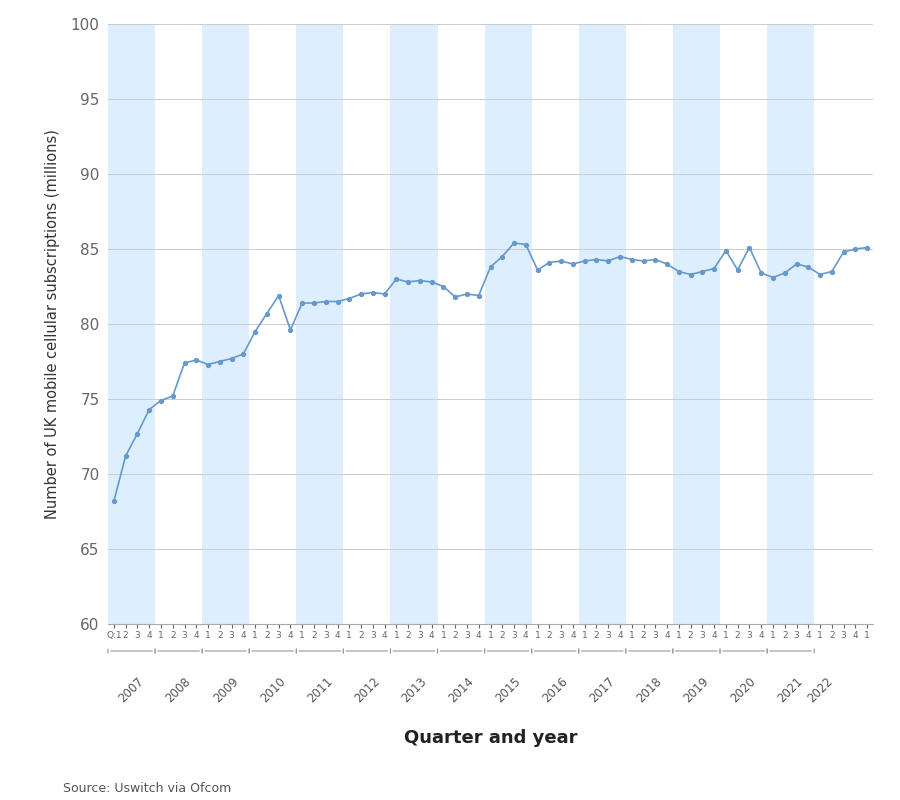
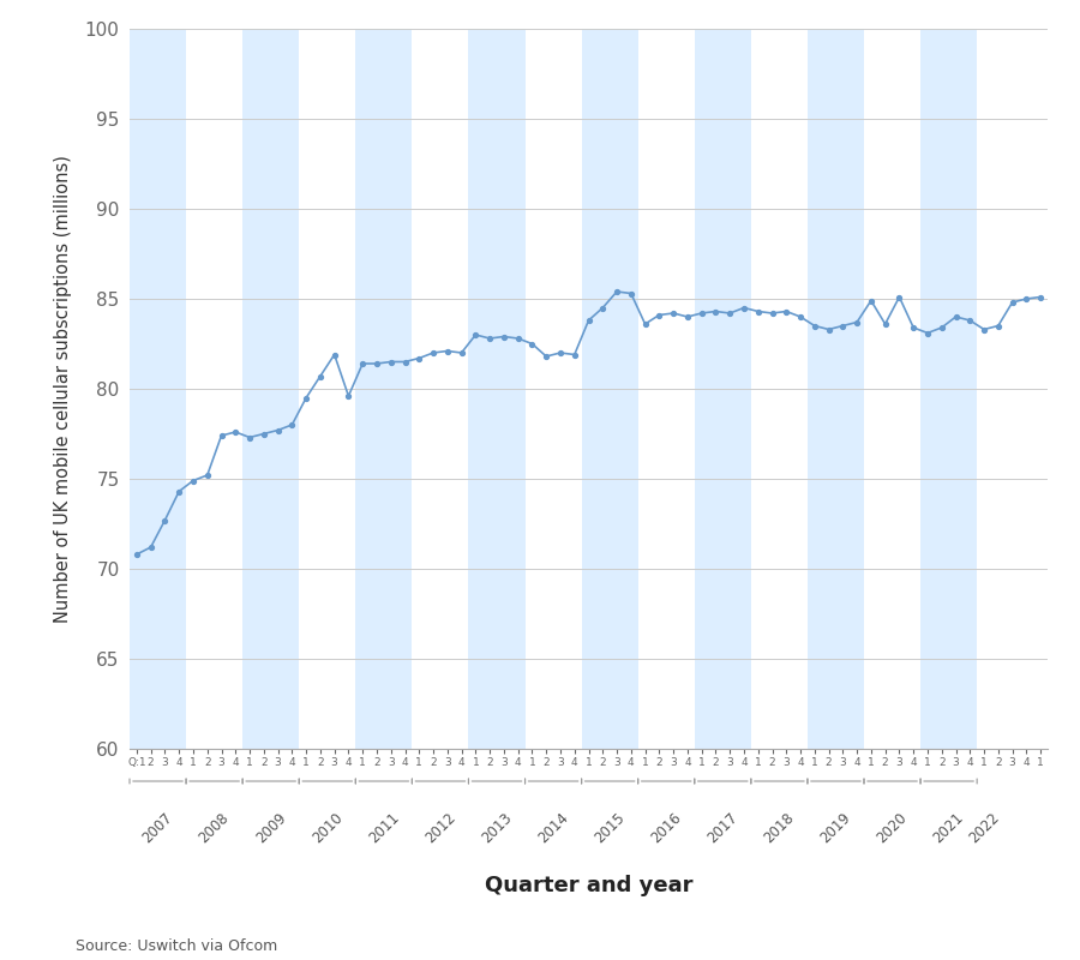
Q:1: 68.2 -> 70.8
